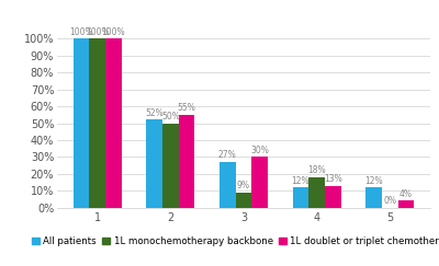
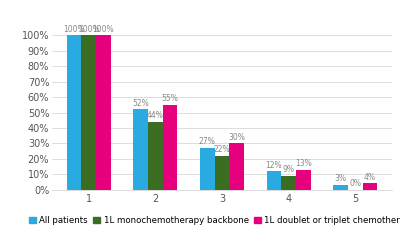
1L monochemotherapy backbone/2: 50% -> 44%
1L monochemotherapy backbone/3: 9% -> 22%
1L monochemotherapy backbone/4: 18% -> 9%
All patients/5: 12% -> 3%
